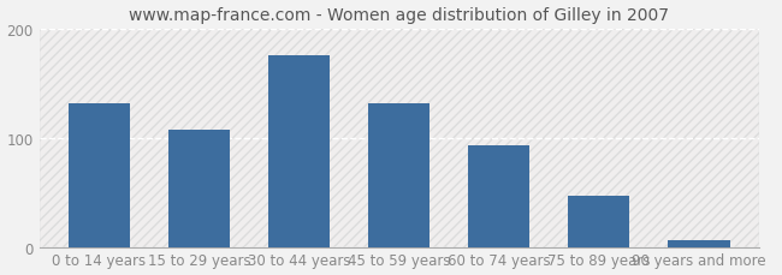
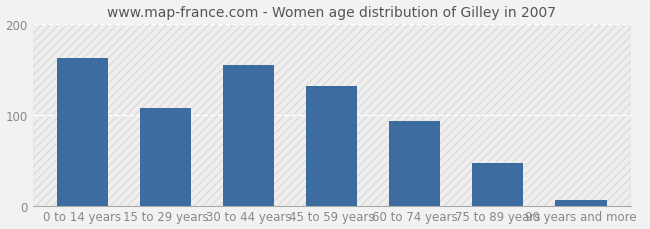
0 to 14 years: 132 -> 163
30 to 44 years: 176 -> 155
